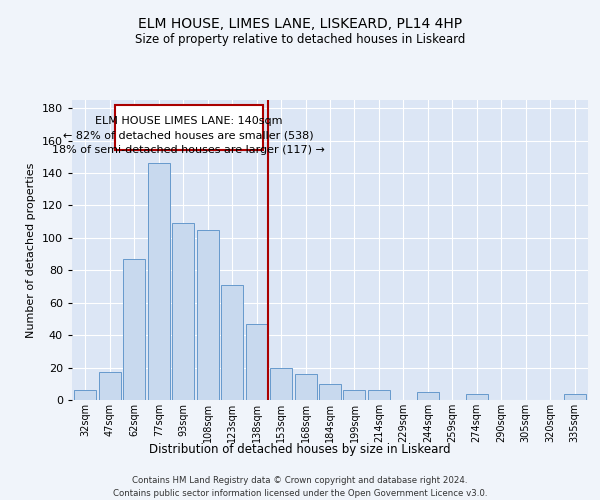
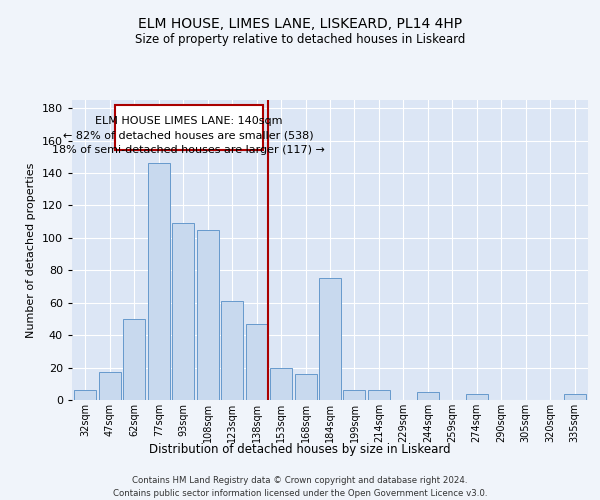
62sqm: 87 -> 50
123sqm: 71 -> 61
184sqm: 10 -> 75
